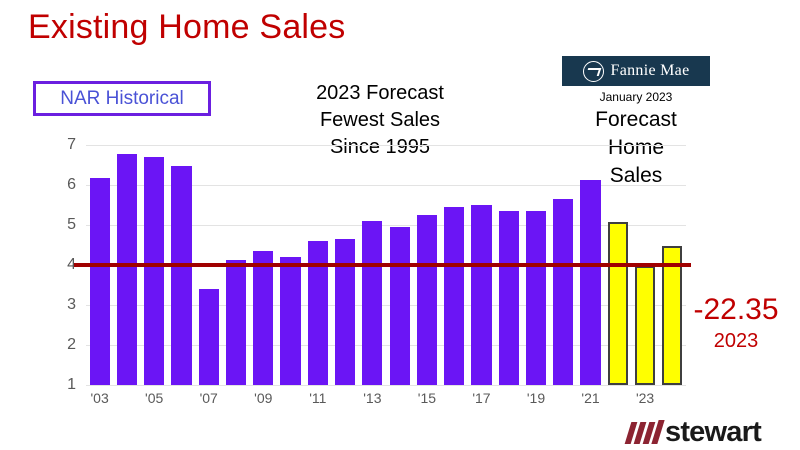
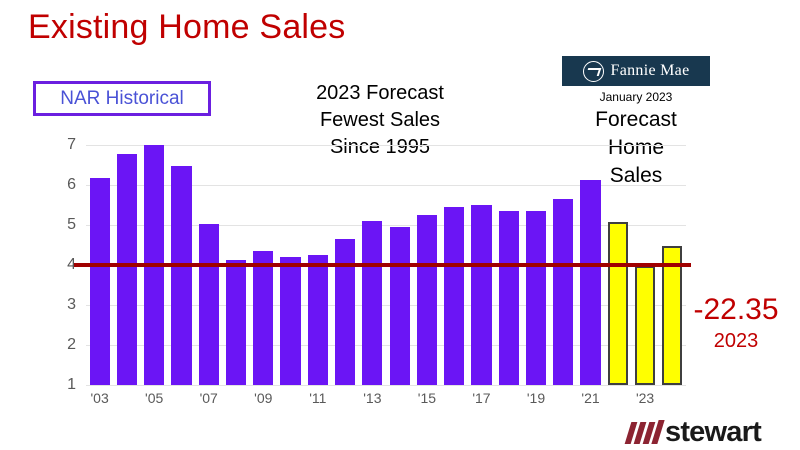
NAR Historical/'05: 6.7 -> 7.0
NAR Historical/'07: 3.4 -> 5.0
NAR Historical/'11: 4.6 -> 4.3
